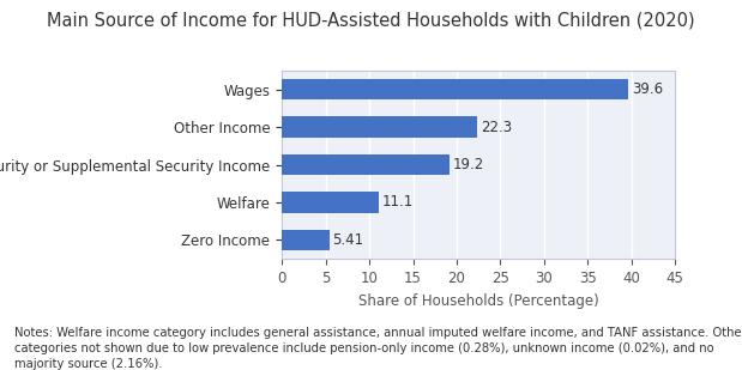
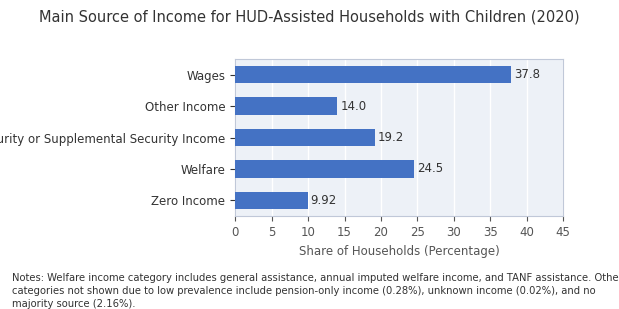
Wages: 39.6 -> 37.8
Other Income: 22.3 -> 14.0
Welfare: 11.1 -> 24.5
Zero Income: 5.41 -> 9.92
